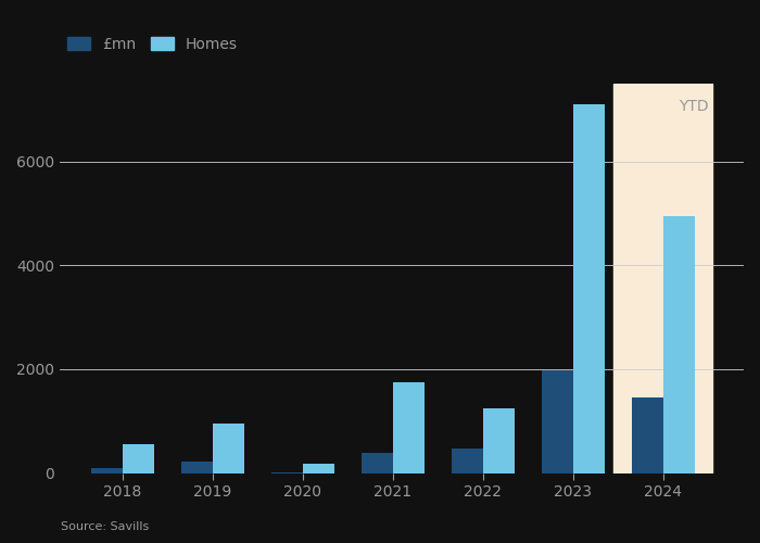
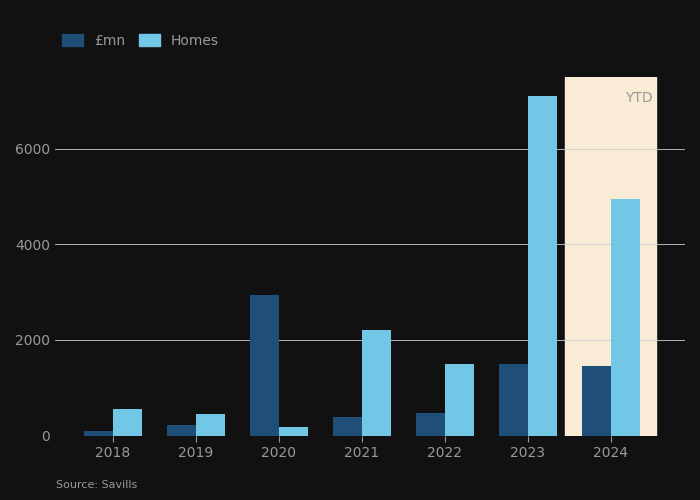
Homes/2019: 950 -> 450
£mn/2020: 20 -> 2950
Homes/2021: 1750 -> 2200
Homes/2022: 1250 -> 1500
£mn/2023: 1980 -> 1500
